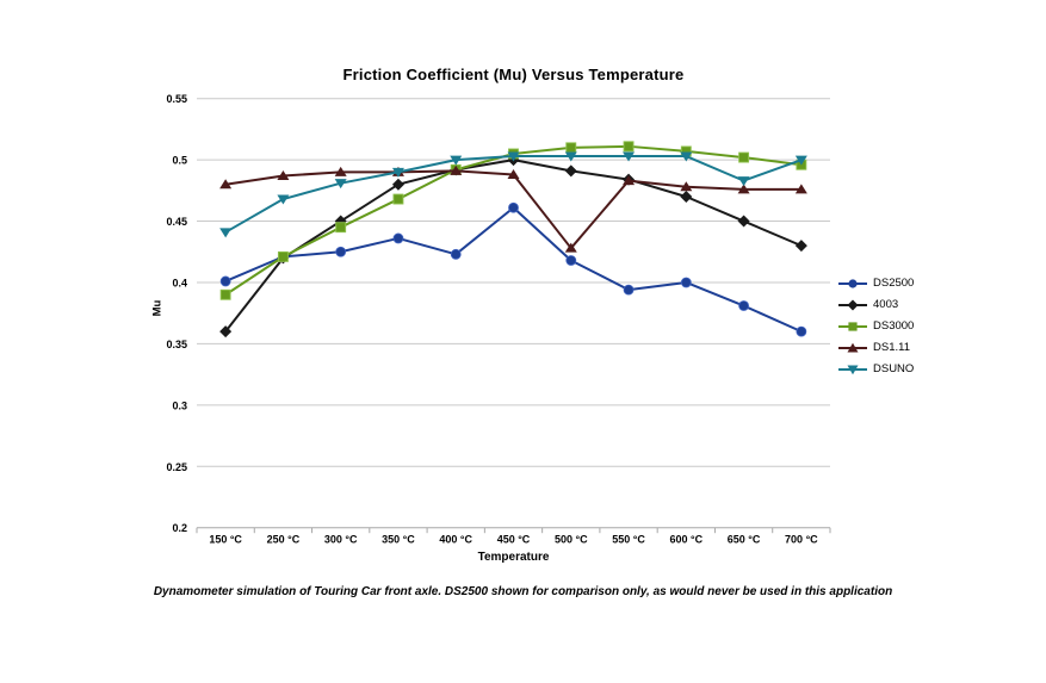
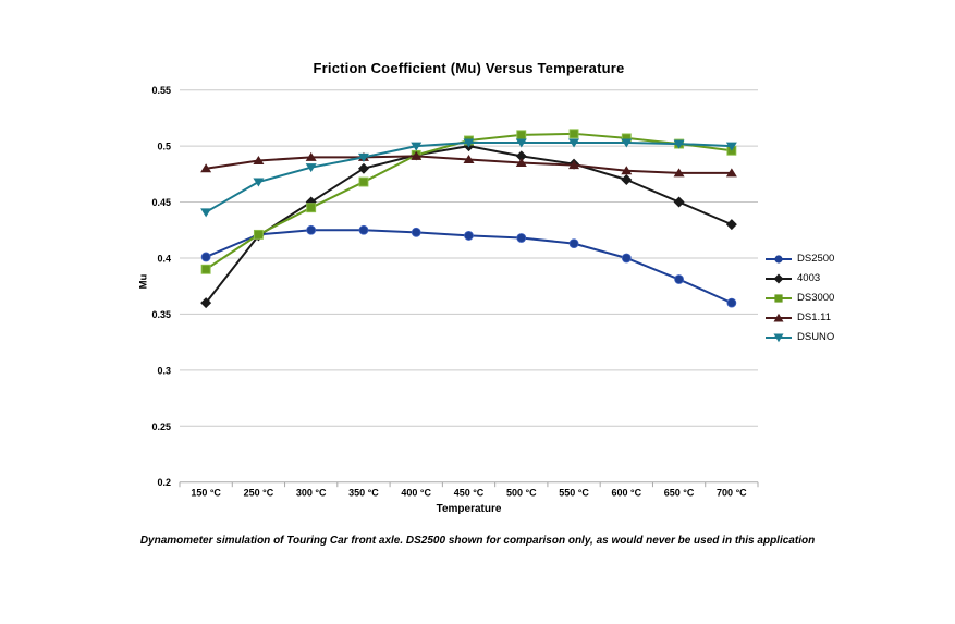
DS2500/350 °C: 0.436 -> 0.425
DS2500/450 °C: 0.461 -> 0.420
DS1.11/500 °C: 0.428 -> 0.485
DS2500/550 °C: 0.394 -> 0.413
DSUNO/650 °C: 0.483 -> 0.502
